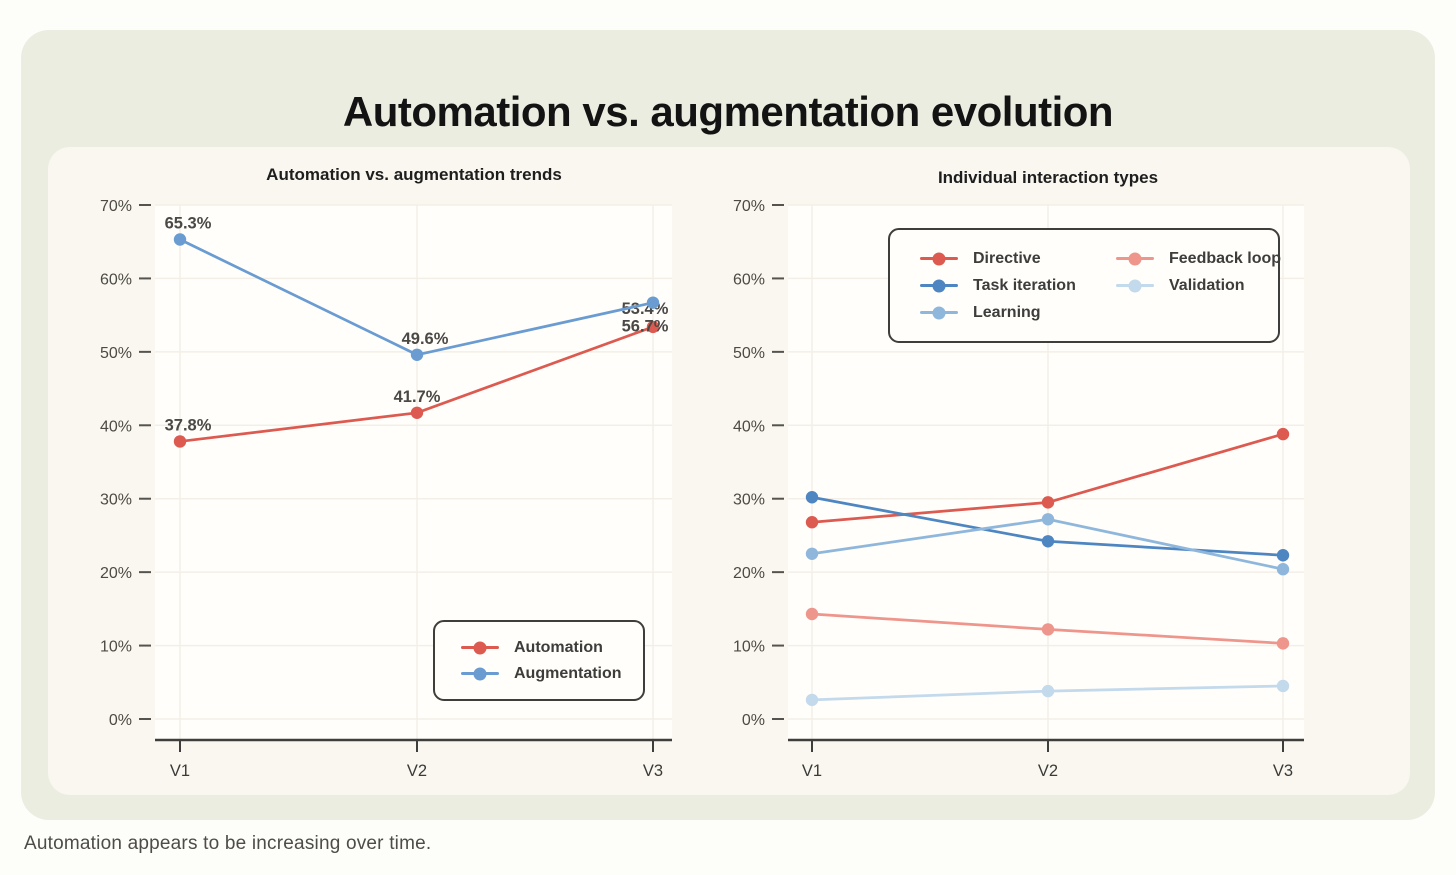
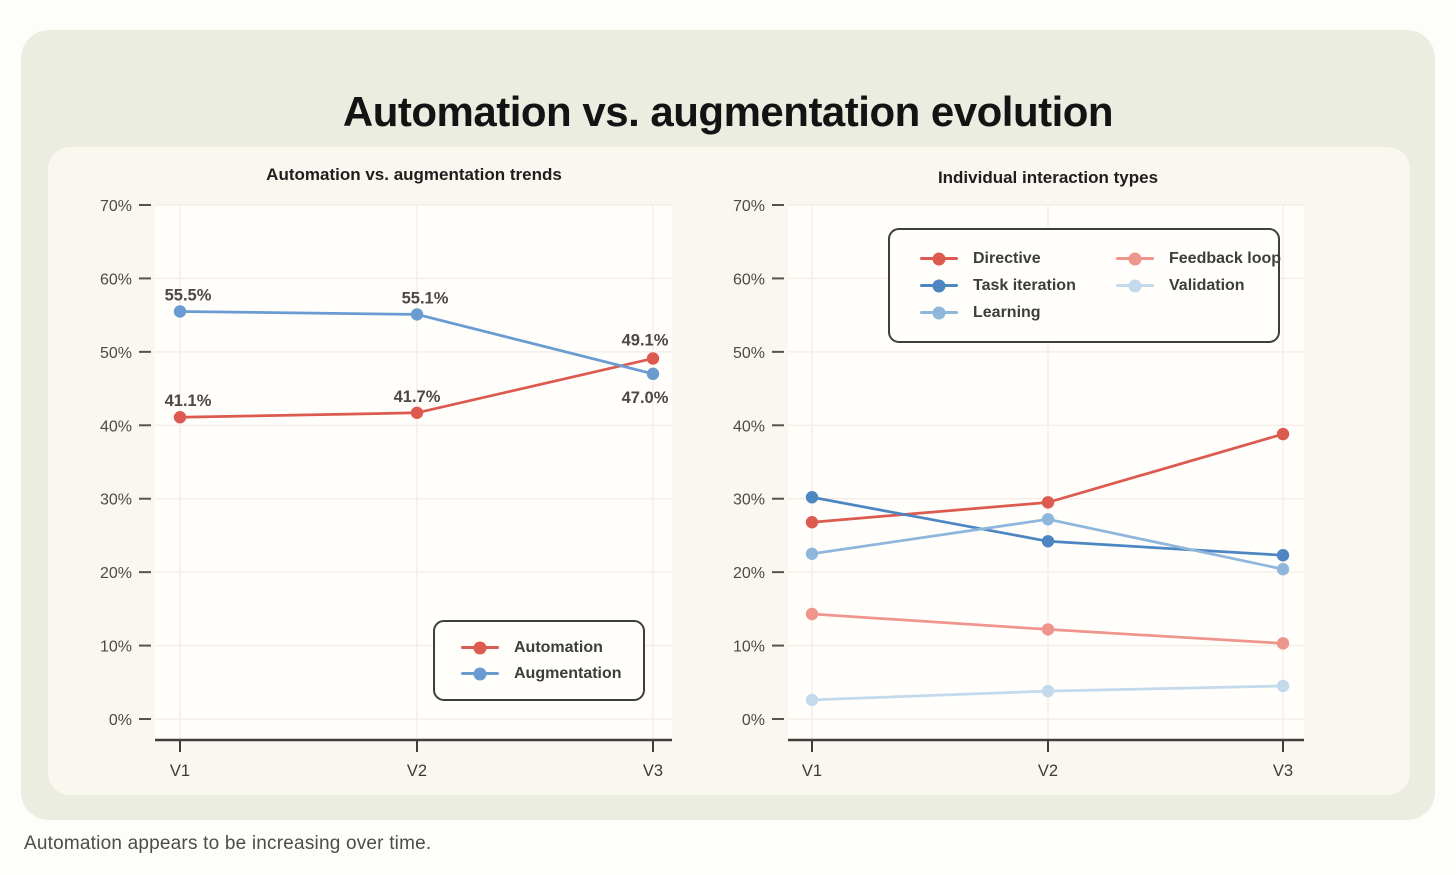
Automation vs. augmentation trends/Automation/V1: 37.8% -> 41.1%
Automation vs. augmentation trends/Augmentation/V1: 65.3% -> 55.5%
Automation vs. augmentation trends/Augmentation/V2: 49.6% -> 55.1%
Automation vs. augmentation trends/Automation/V3: 53.4% -> 49.1%
Automation vs. augmentation trends/Augmentation/V3: 56.7% -> 47.0%
